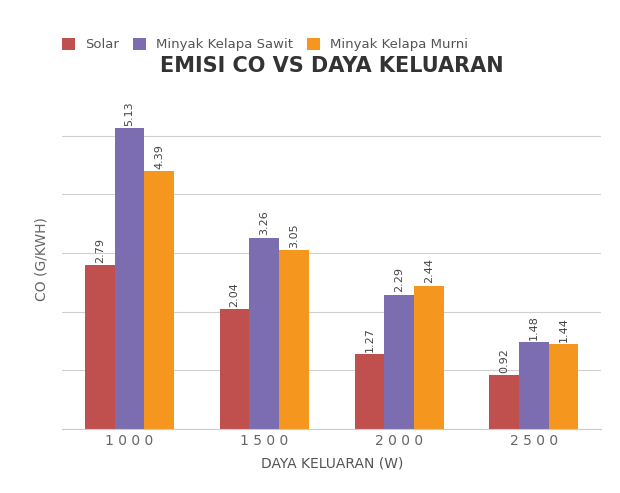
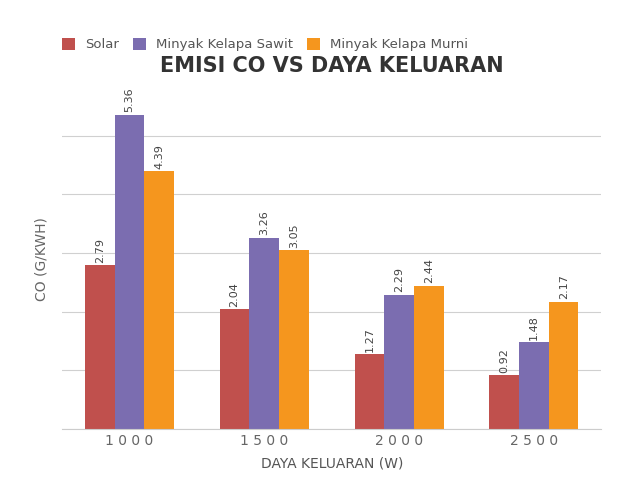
Minyak Kelapa Sawit/1 0 0 0: 5.13 -> 5.36
Minyak Kelapa Murni/2 5 0 0: 1.44 -> 2.17
